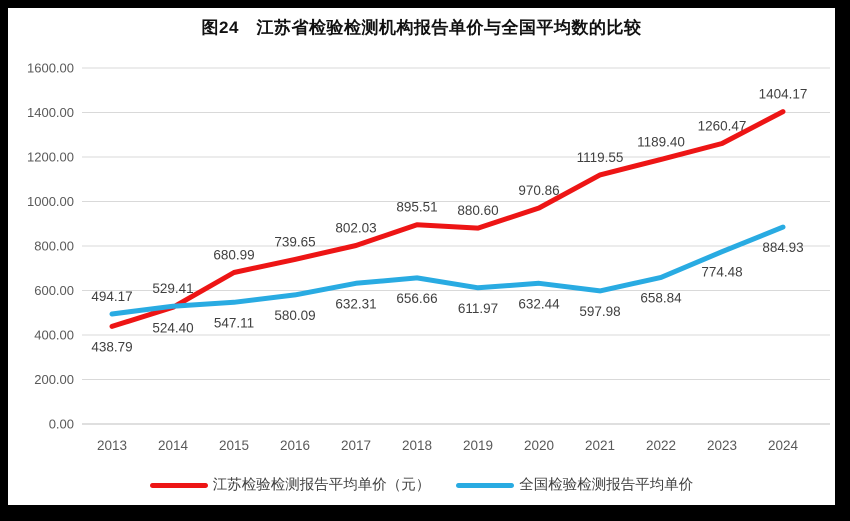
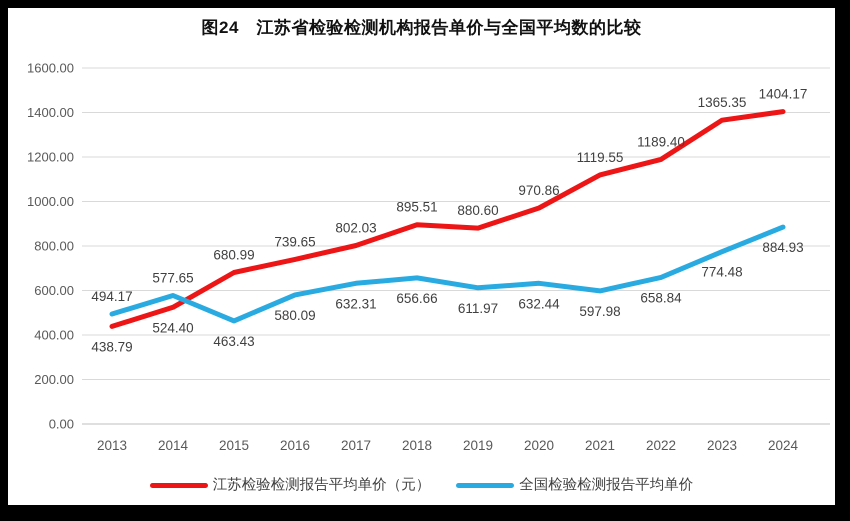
全国检验检测报告平均单价/2014: 529.41 -> 577.65
全国检验检测报告平均单价/2015: 547.11 -> 463.43
江苏检验检测报告平均单价（元）/2023: 1260.47 -> 1365.35
